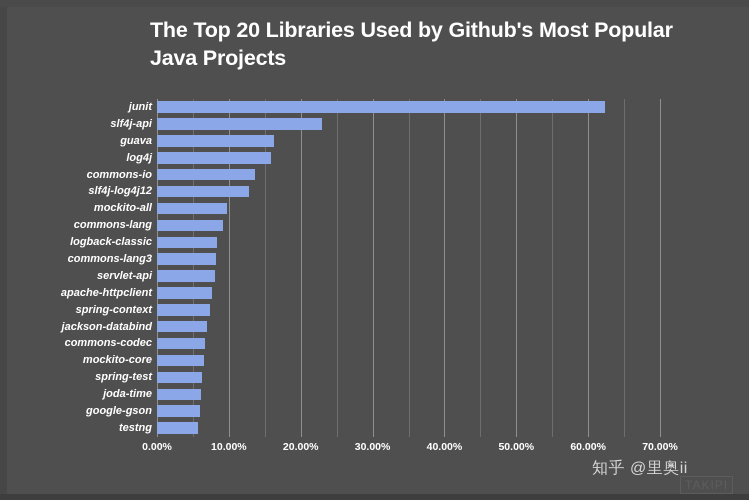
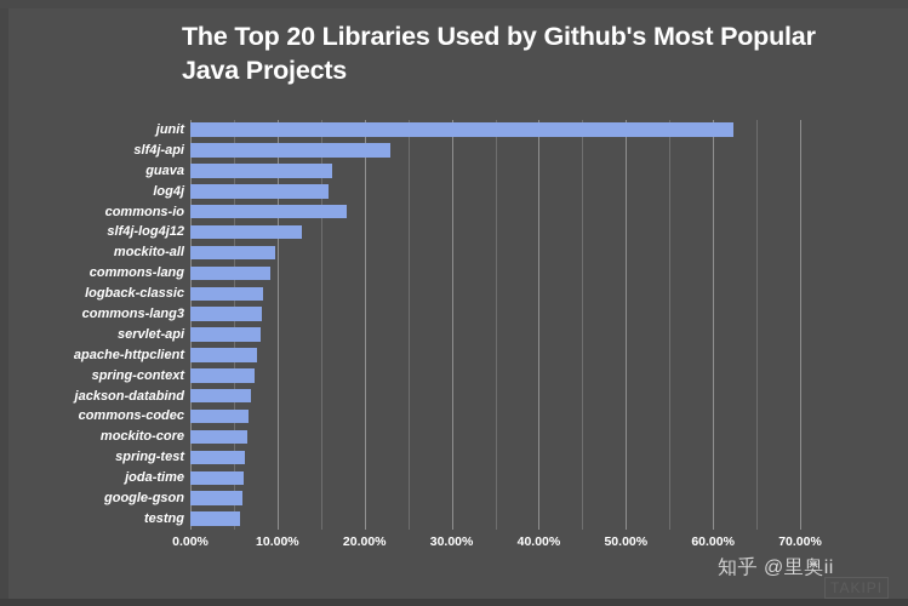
commons-io: 14% -> 18%
